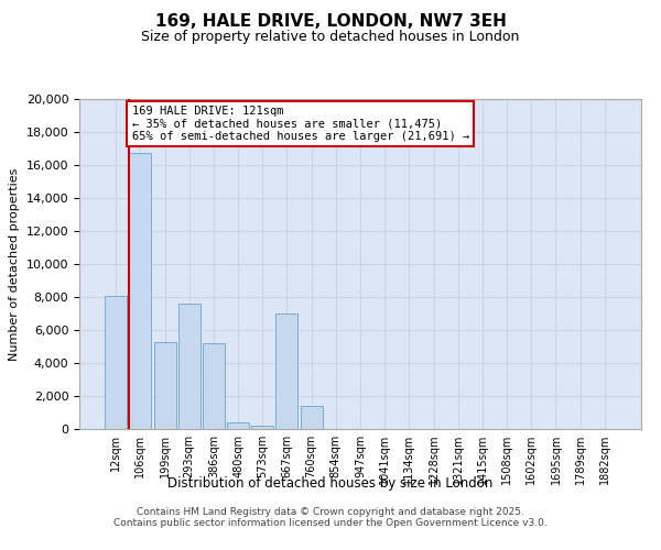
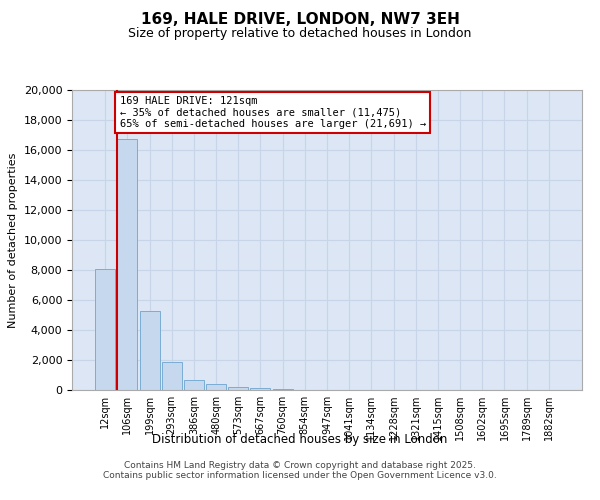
293sqm: 7,600 -> 1,900
386sqm: 5,200 -> 700
667sqm: 7,000 -> 100
760sqm: 1,400 -> 100
